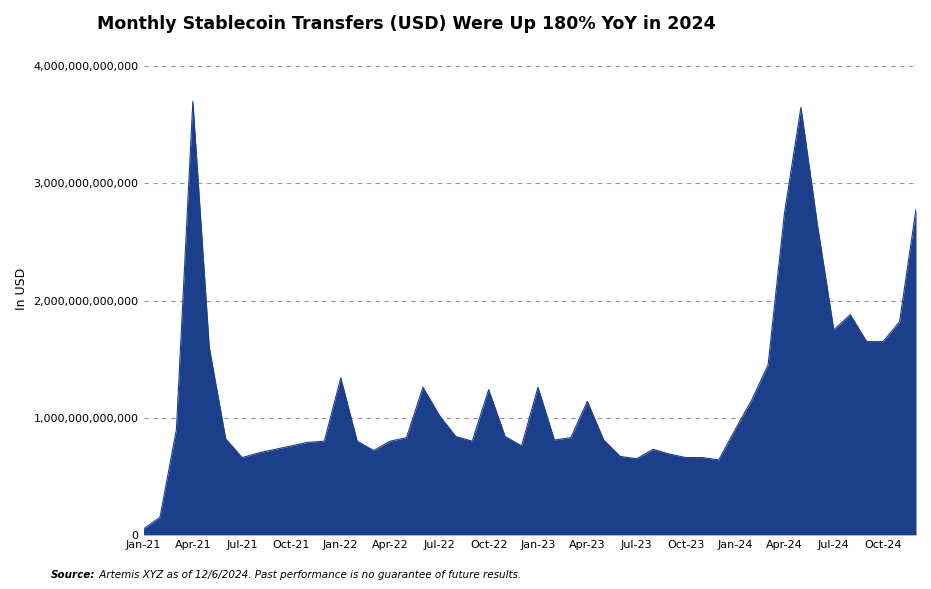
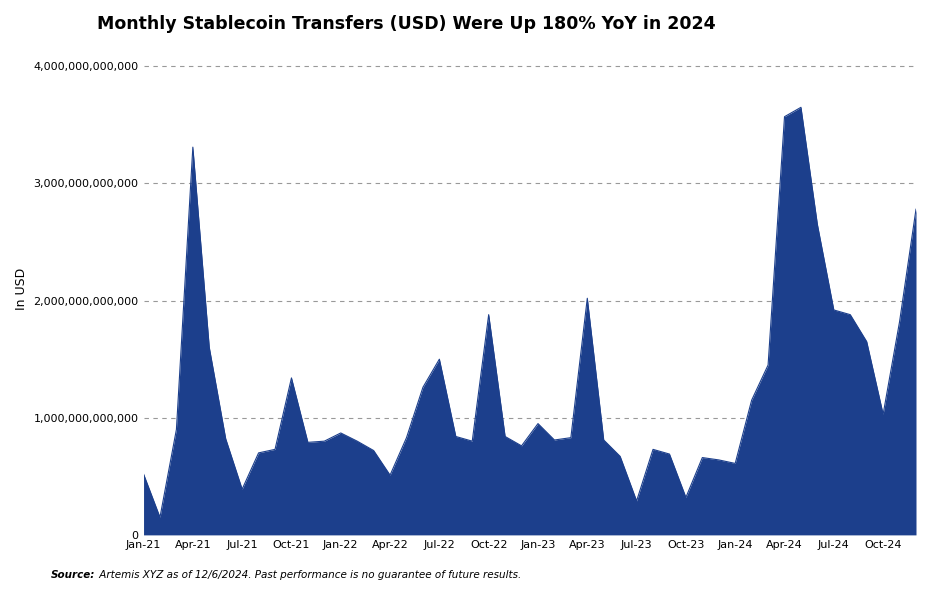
Jan-21: 50,000,000,000 -> 520,000,000,000
Apr-21: 3,700,000,000,000 -> 3,310,000,000,000
Jul-21: 660,000,000,000 -> 390,000,000,000
Oct-21: 760,000,000,000 -> 1,340,000,000,000
Jan-22: 1,340,000,000,000 -> 870,000,000,000
Apr-22: 800,000,000,000 -> 510,000,000,000
Jul-22: 1,020,000,000,000 -> 1,500,000,000,000
Oct-22: 1,240,000,000,000 -> 1,880,000,000,000
Jan-23: 1,260,000,000,000 -> 950,000,000,000
Apr-23: 1,140,000,000,000 -> 2,020,000,000,000
Jul-23: 650,000,000,000 -> 290,000,000,000
Oct-23: 660,000,000,000 -> 320,000,000,000
Jan-24: 900,000,000,000 -> 610,000,000,000
Apr-24: 2,750,000,000,000 -> 3,570,000,000,000
Jul-24: 1,750,000,000,000 -> 1,920,000,000,000
Oct-24: 1,650,000,000,000 -> 1,030,000,000,000
